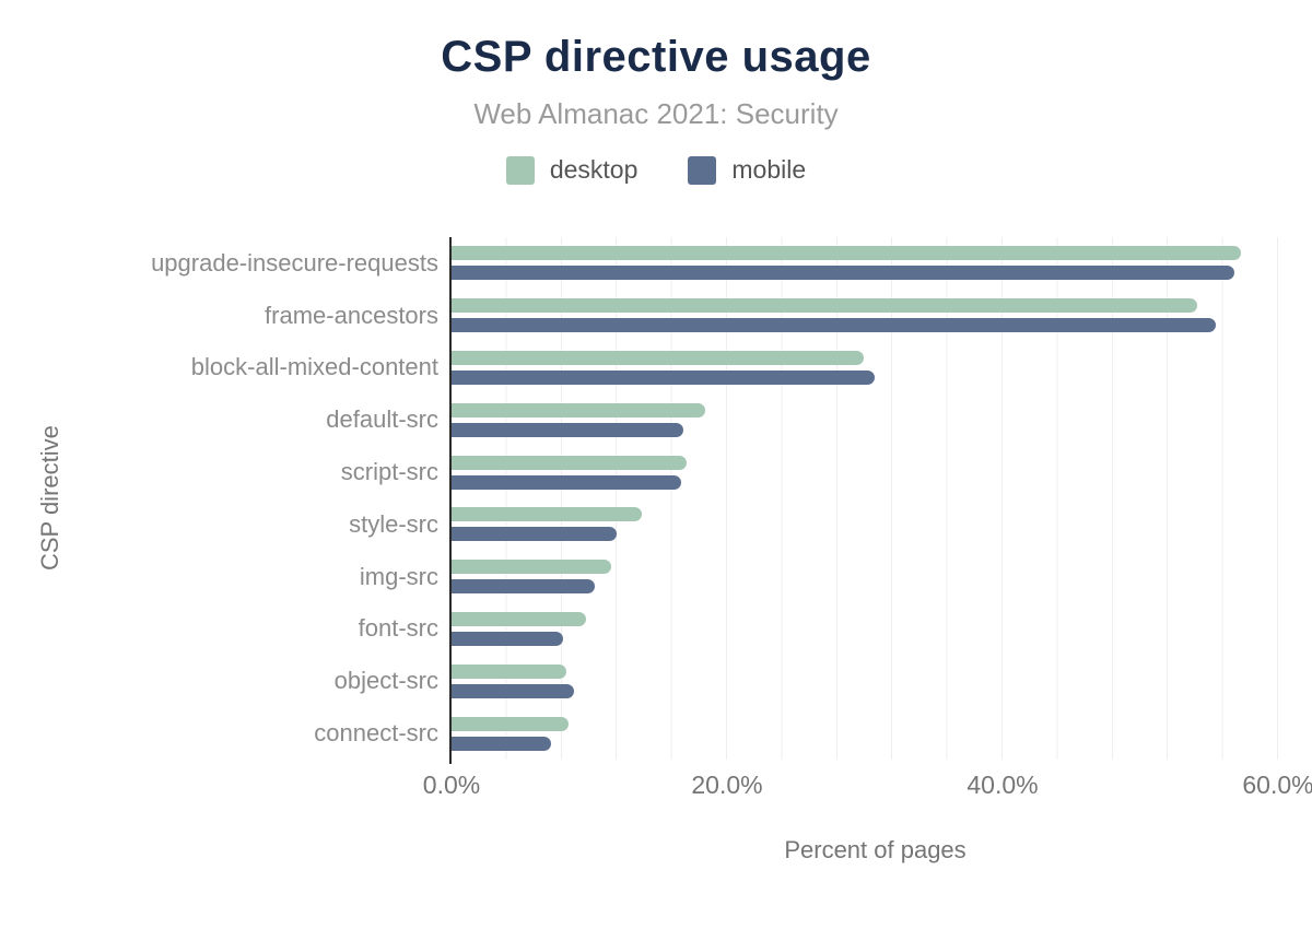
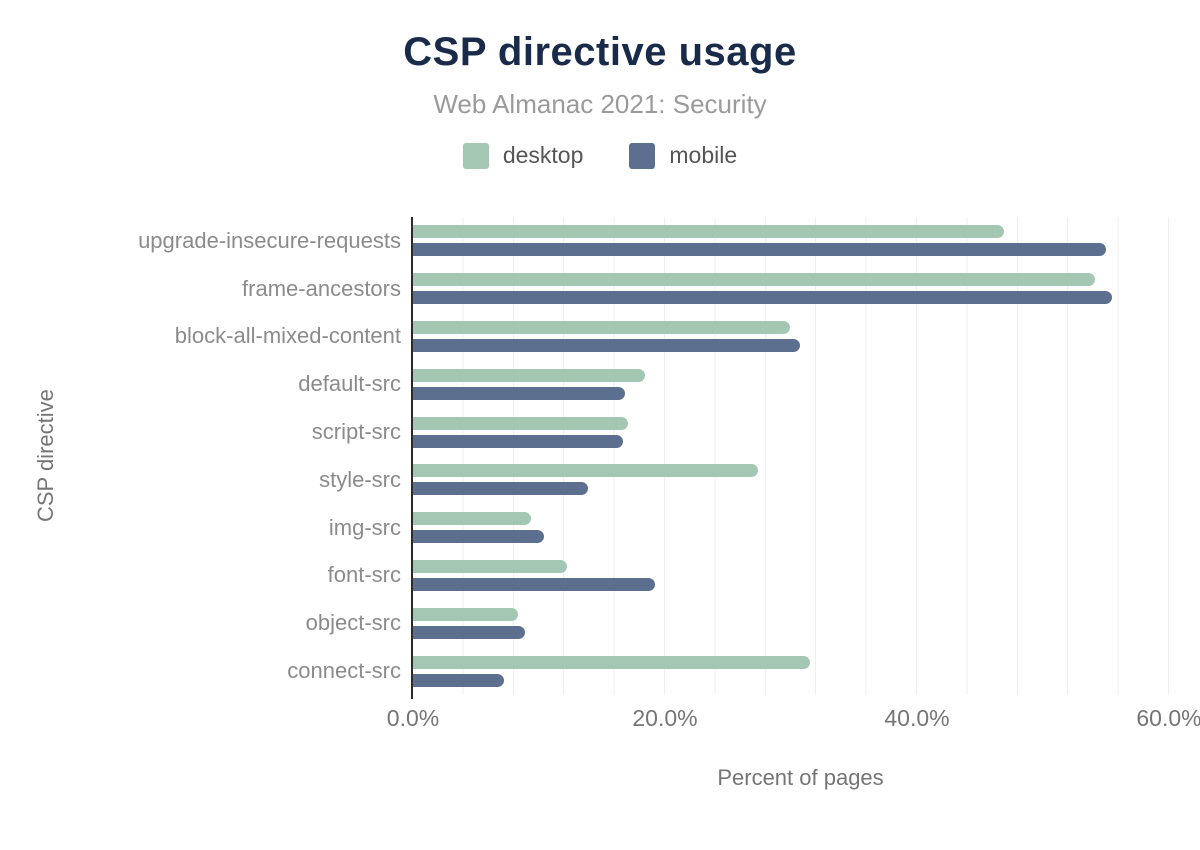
desktop/upgrade-insecure-requests: 57.3% -> 46.9%
mobile/upgrade-insecure-requests: 56.8% -> 55.0%
desktop/style-src: 13.8% -> 27.4%
mobile/style-src: 12.0% -> 13.9%
desktop/img-src: 11.6% -> 9.4%
desktop/font-src: 9.8% -> 12.2%
mobile/font-src: 8.1% -> 19.2%
desktop/connect-src: 8.5% -> 31.5%
